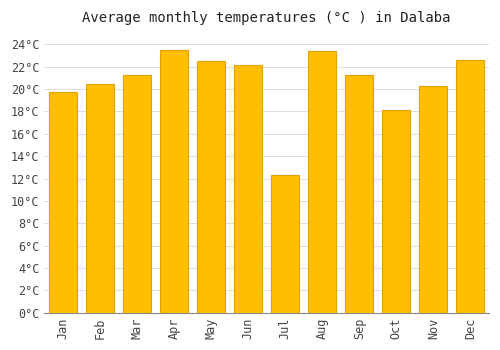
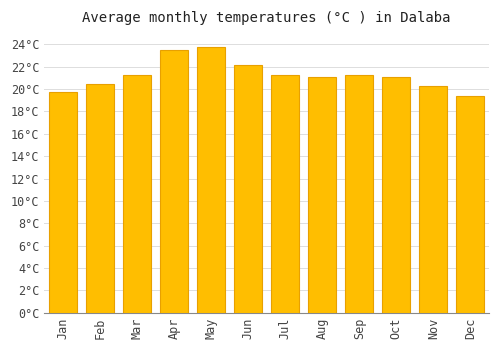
May: 22.5°C -> 23.8°C
Jul: 12.3°C -> 21.3°C
Aug: 23.4°C -> 21.1°C
Oct: 18.1°C -> 21.1°C
Dec: 22.6°C -> 19.4°C
